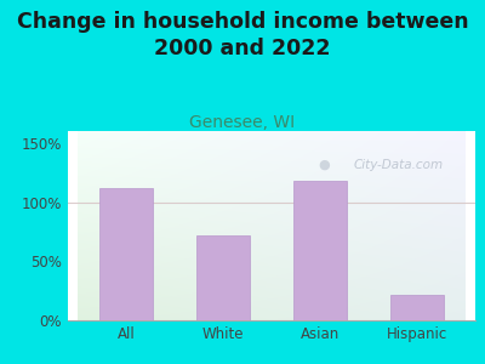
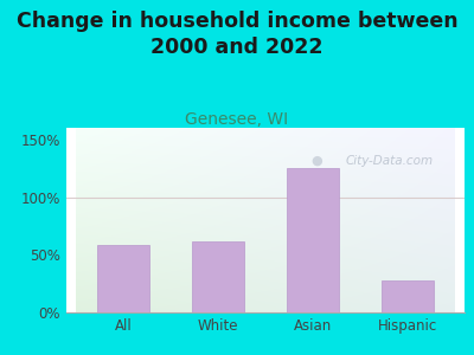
All: 112% -> 58%
White: 72% -> 62%
Asian: 118% -> 125%
Hispanic: 22% -> 28%
